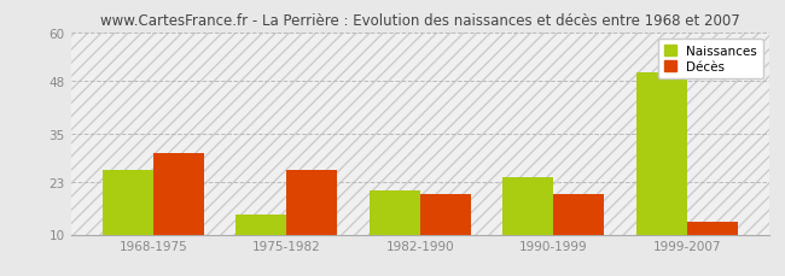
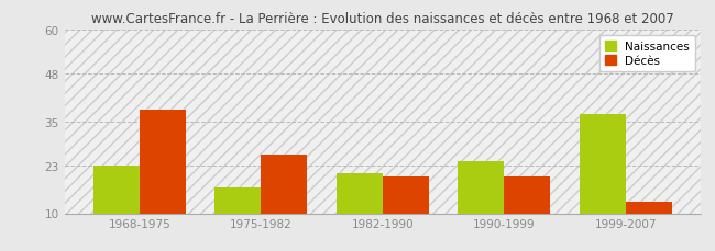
Naissances/1968-1975: 26 -> 23
Décès/1968-1975: 30 -> 38
Naissances/1975-1982: 15 -> 17
Naissances/1999-2007: 50 -> 37
